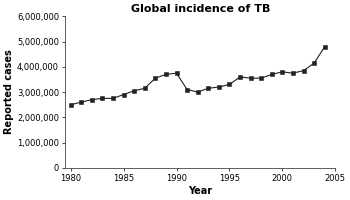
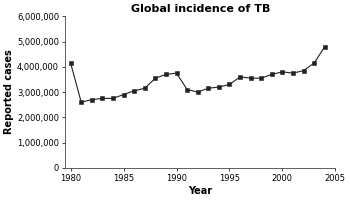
1980: 2,500,000 -> 4,150,000
